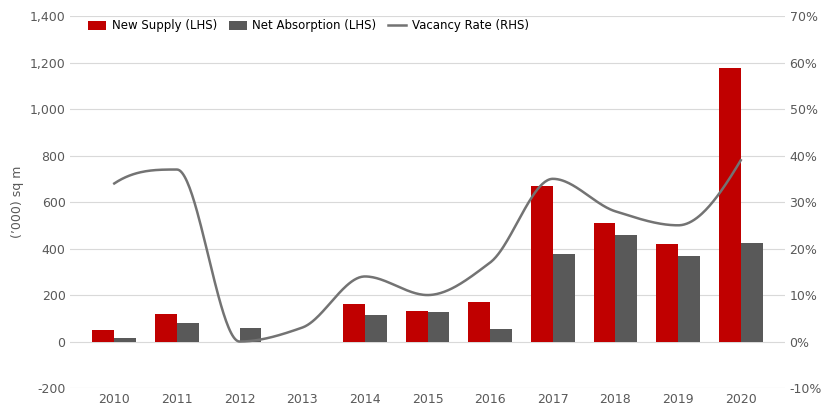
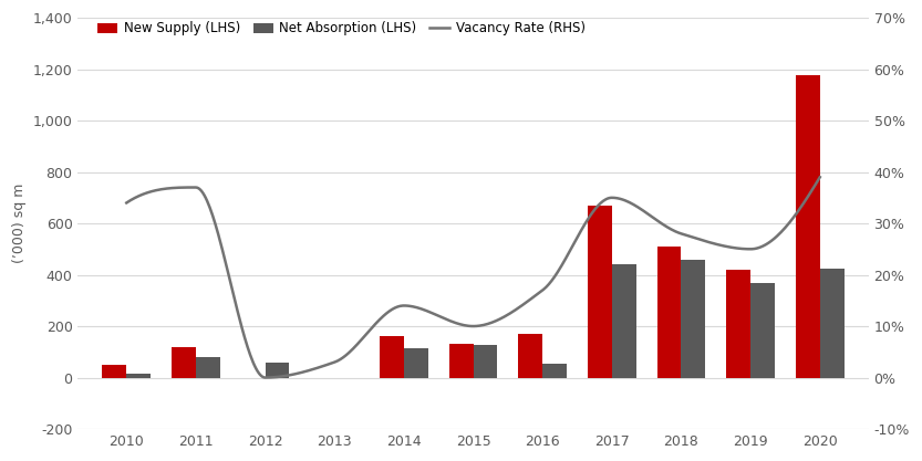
Net Absorption (LHS)/2017: 375 -> 440
